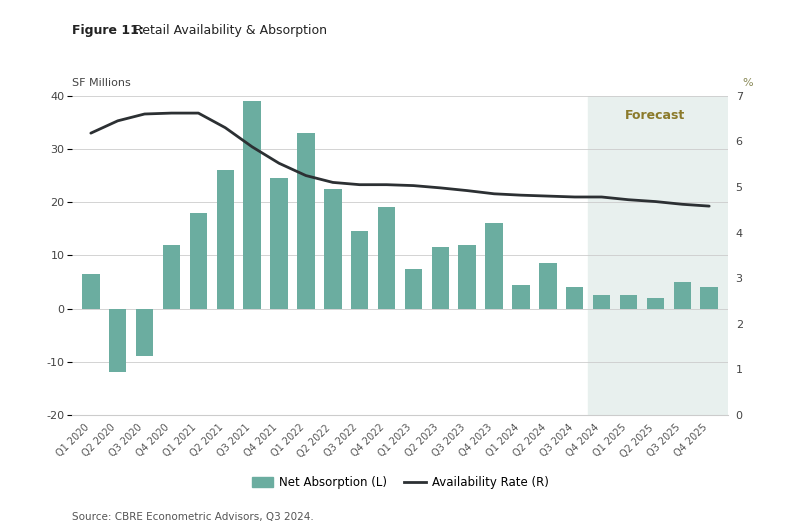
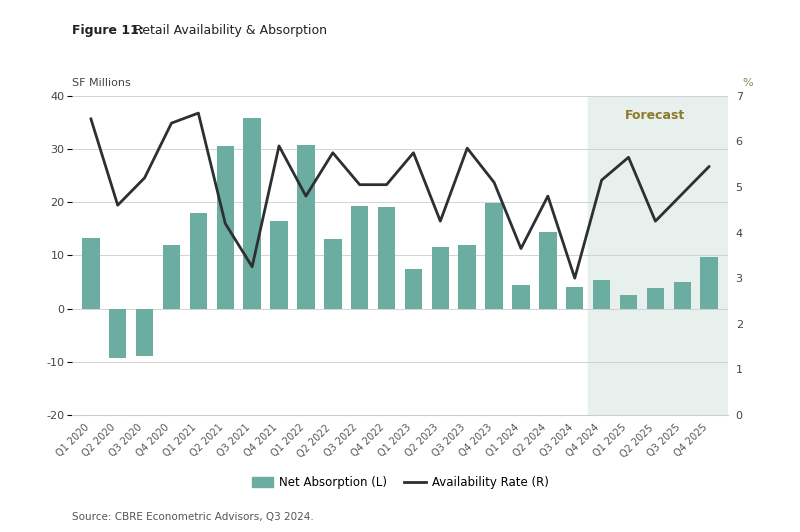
Net Absorption (L)/Q1 2020: 6.5 -> 13.2
Availability Rate (R)/Q1 2020: 6.18 -> 6.50
Net Absorption (L)/Q2 2020: -12.0 -> -9.2
Availability Rate (R)/Q2 2020: 6.45 -> 4.60
Availability Rate (R)/Q3 2020: 6.60 -> 5.20
Availability Rate (R)/Q4 2020: 6.62 -> 6.40
Net Absorption (L)/Q2 2021: 26.0 -> 30.6
Availability Rate (R)/Q2 2021: 6.30 -> 4.20
Net Absorption (L)/Q3 2021: 39.0 -> 35.8
Availability Rate (R)/Q3 2021: 5.88 -> 3.25
Net Absorption (L)/Q4 2021: 24.5 -> 16.4
Availability Rate (R)/Q4 2021: 5.52 -> 5.90
Net Absorption (L)/Q1 2022: 33.0 -> 30.8
Availability Rate (R)/Q1 2022: 5.25 -> 4.80
Net Absorption (L)/Q2 2022: 22.5 -> 13.0
Availability Rate (R)/Q2 2022: 5.10 -> 5.75
Net Absorption (L)/Q3 2022: 14.5 -> 19.2
Availability Rate (R)/Q1 2023: 5.03 -> 5.75
Availability Rate (R)/Q2 2023: 4.98 -> 4.25
Availability Rate (R)/Q3 2023: 4.92 -> 5.85
Net Absorption (L)/Q4 2023: 16.0 -> 19.8
Availability Rate (R)/Q4 2023: 4.85 -> 5.10
Availability Rate (R)/Q1 2024: 4.82 -> 3.65
Net Absorption (L)/Q2 2024: 8.5 -> 14.4
Availability Rate (R)/Q3 2024: 4.78 -> 3.00
Net Absorption (L)/Q4 2024: 2.5 -> 5.4
Availability Rate (R)/Q4 2024: 4.78 -> 5.15
Availability Rate (R)/Q1 2025: 4.72 -> 5.65
Net Absorption (L)/Q2 2025: 2.0 -> 3.8
Availability Rate (R)/Q2 2025: 4.68 -> 4.25
Availability Rate (R)/Q3 2025: 4.62 -> 4.85
Net Absorption (L)/Q4 2025: 4.0 -> 9.6
Availability Rate (R)/Q4 2025: 4.58 -> 5.45
